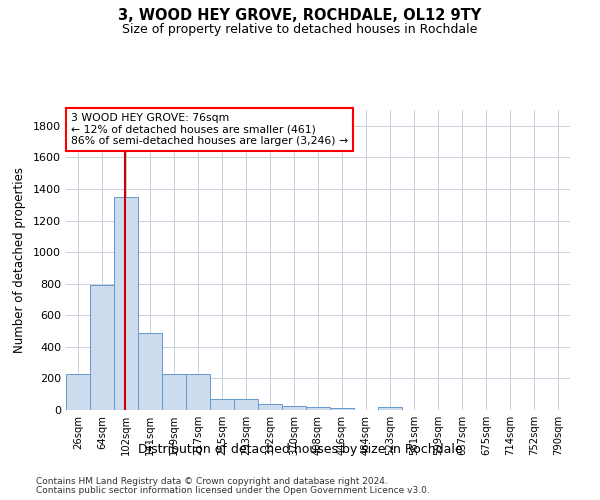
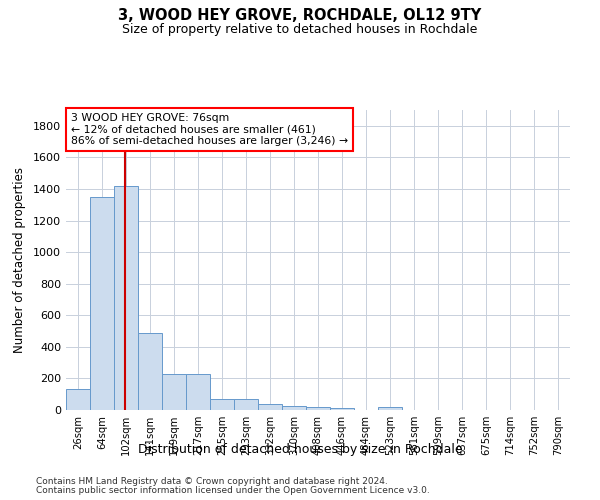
26sqm: 230 -> 130
64sqm: 790 -> 1350
102sqm: 1350 -> 1420
